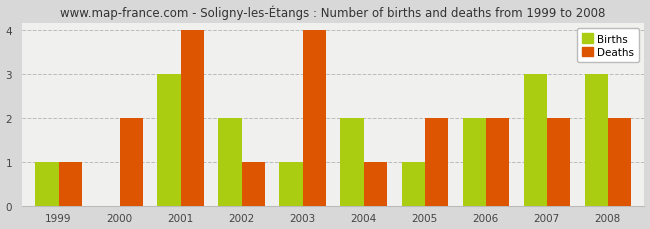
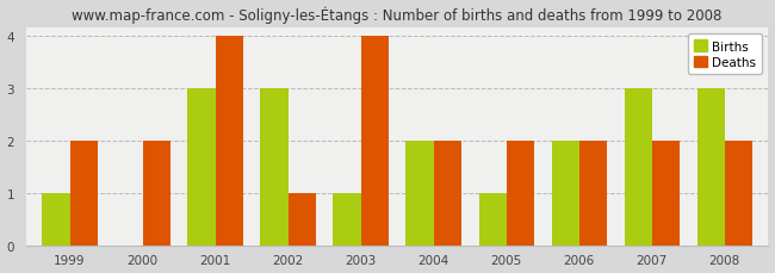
Deaths/1999: 1 -> 2
Births/2002: 2 -> 3
Deaths/2004: 1 -> 2
